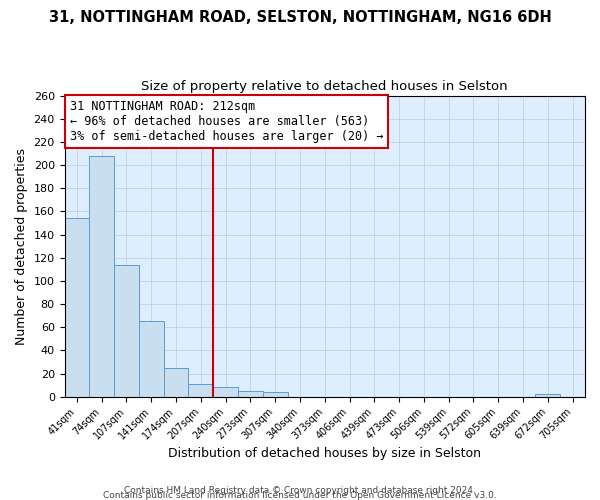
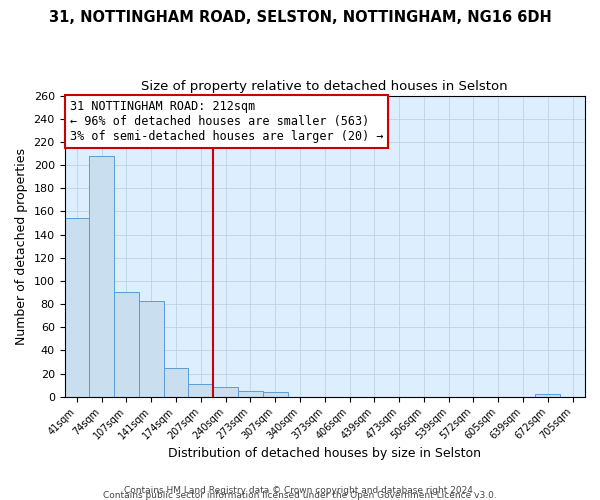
107sqm: 114 -> 90
141sqm: 65 -> 83
